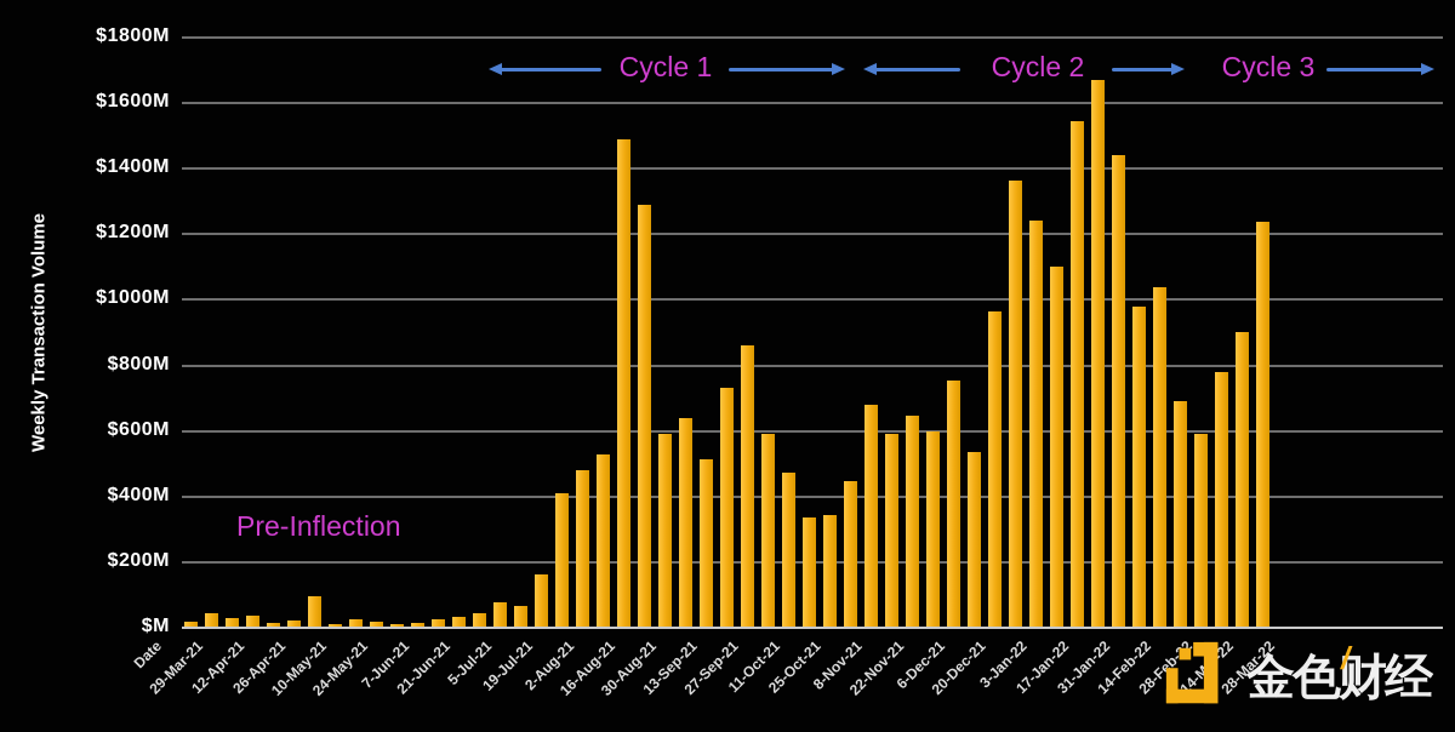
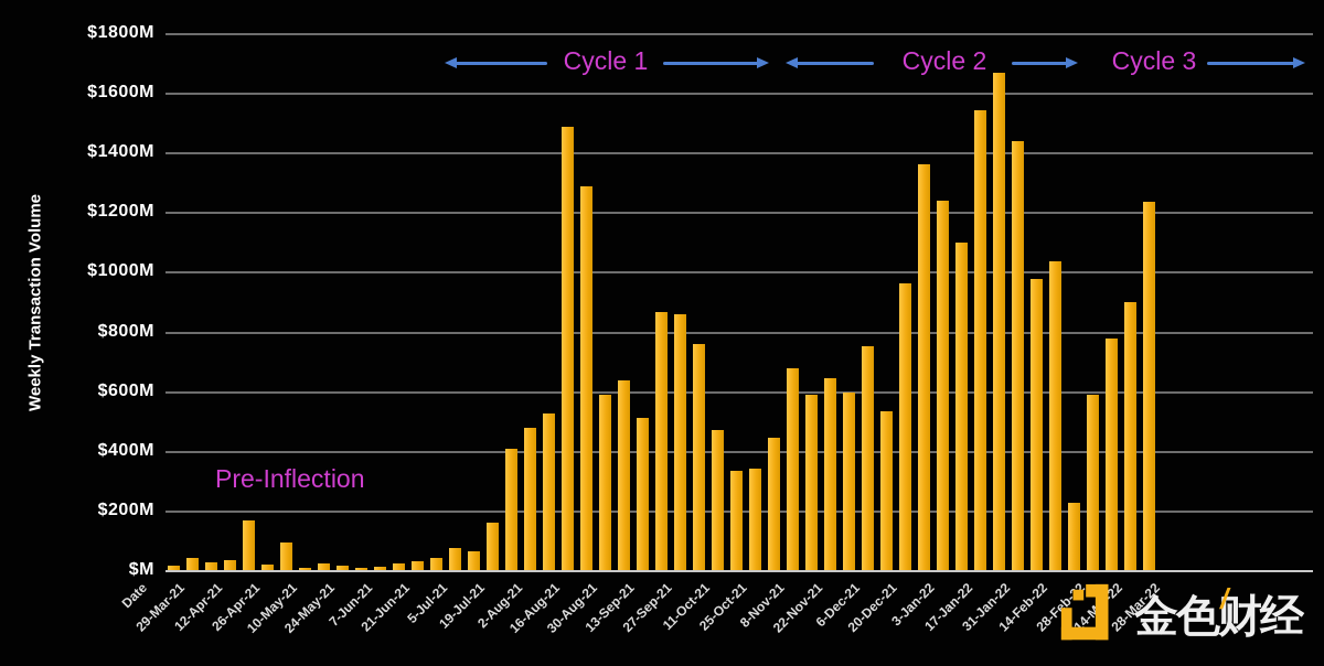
26-Apr-21: $20M -> $170M
27-Sep-21: $730M -> $870M
11-Oct-21: $590M -> $760M
28-Feb-22: $690M -> $230M
